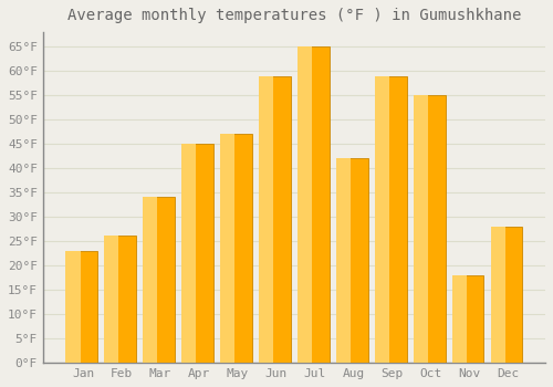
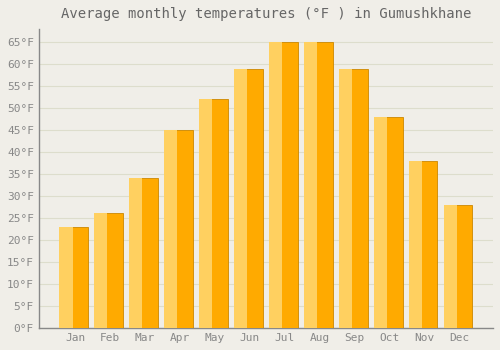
May: 47°F -> 52°F
Aug: 42°F -> 65°F
Oct: 55°F -> 48°F
Nov: 18°F -> 38°F
